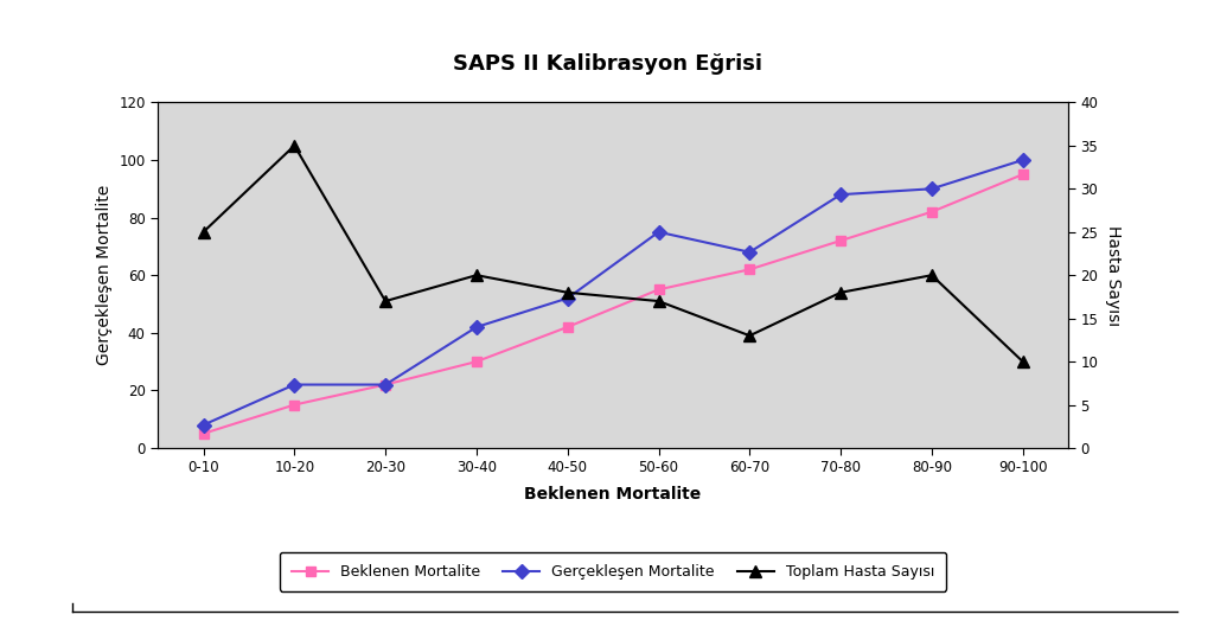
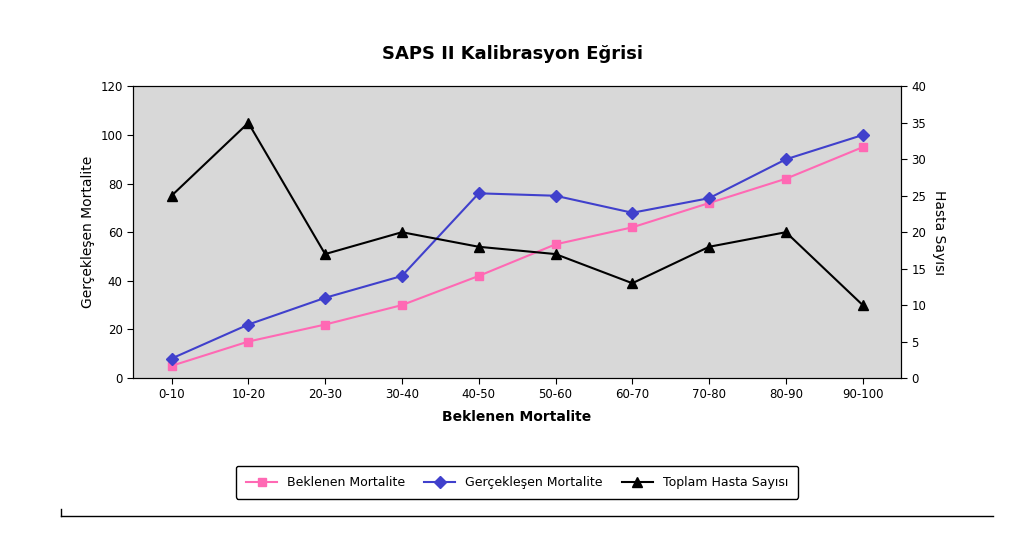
Gerçekleşen Mortalite/20-30: 22 -> 33
Gerçekleşen Mortalite/40-50: 52 -> 76
Gerçekleşen Mortalite/70-80: 88 -> 74
